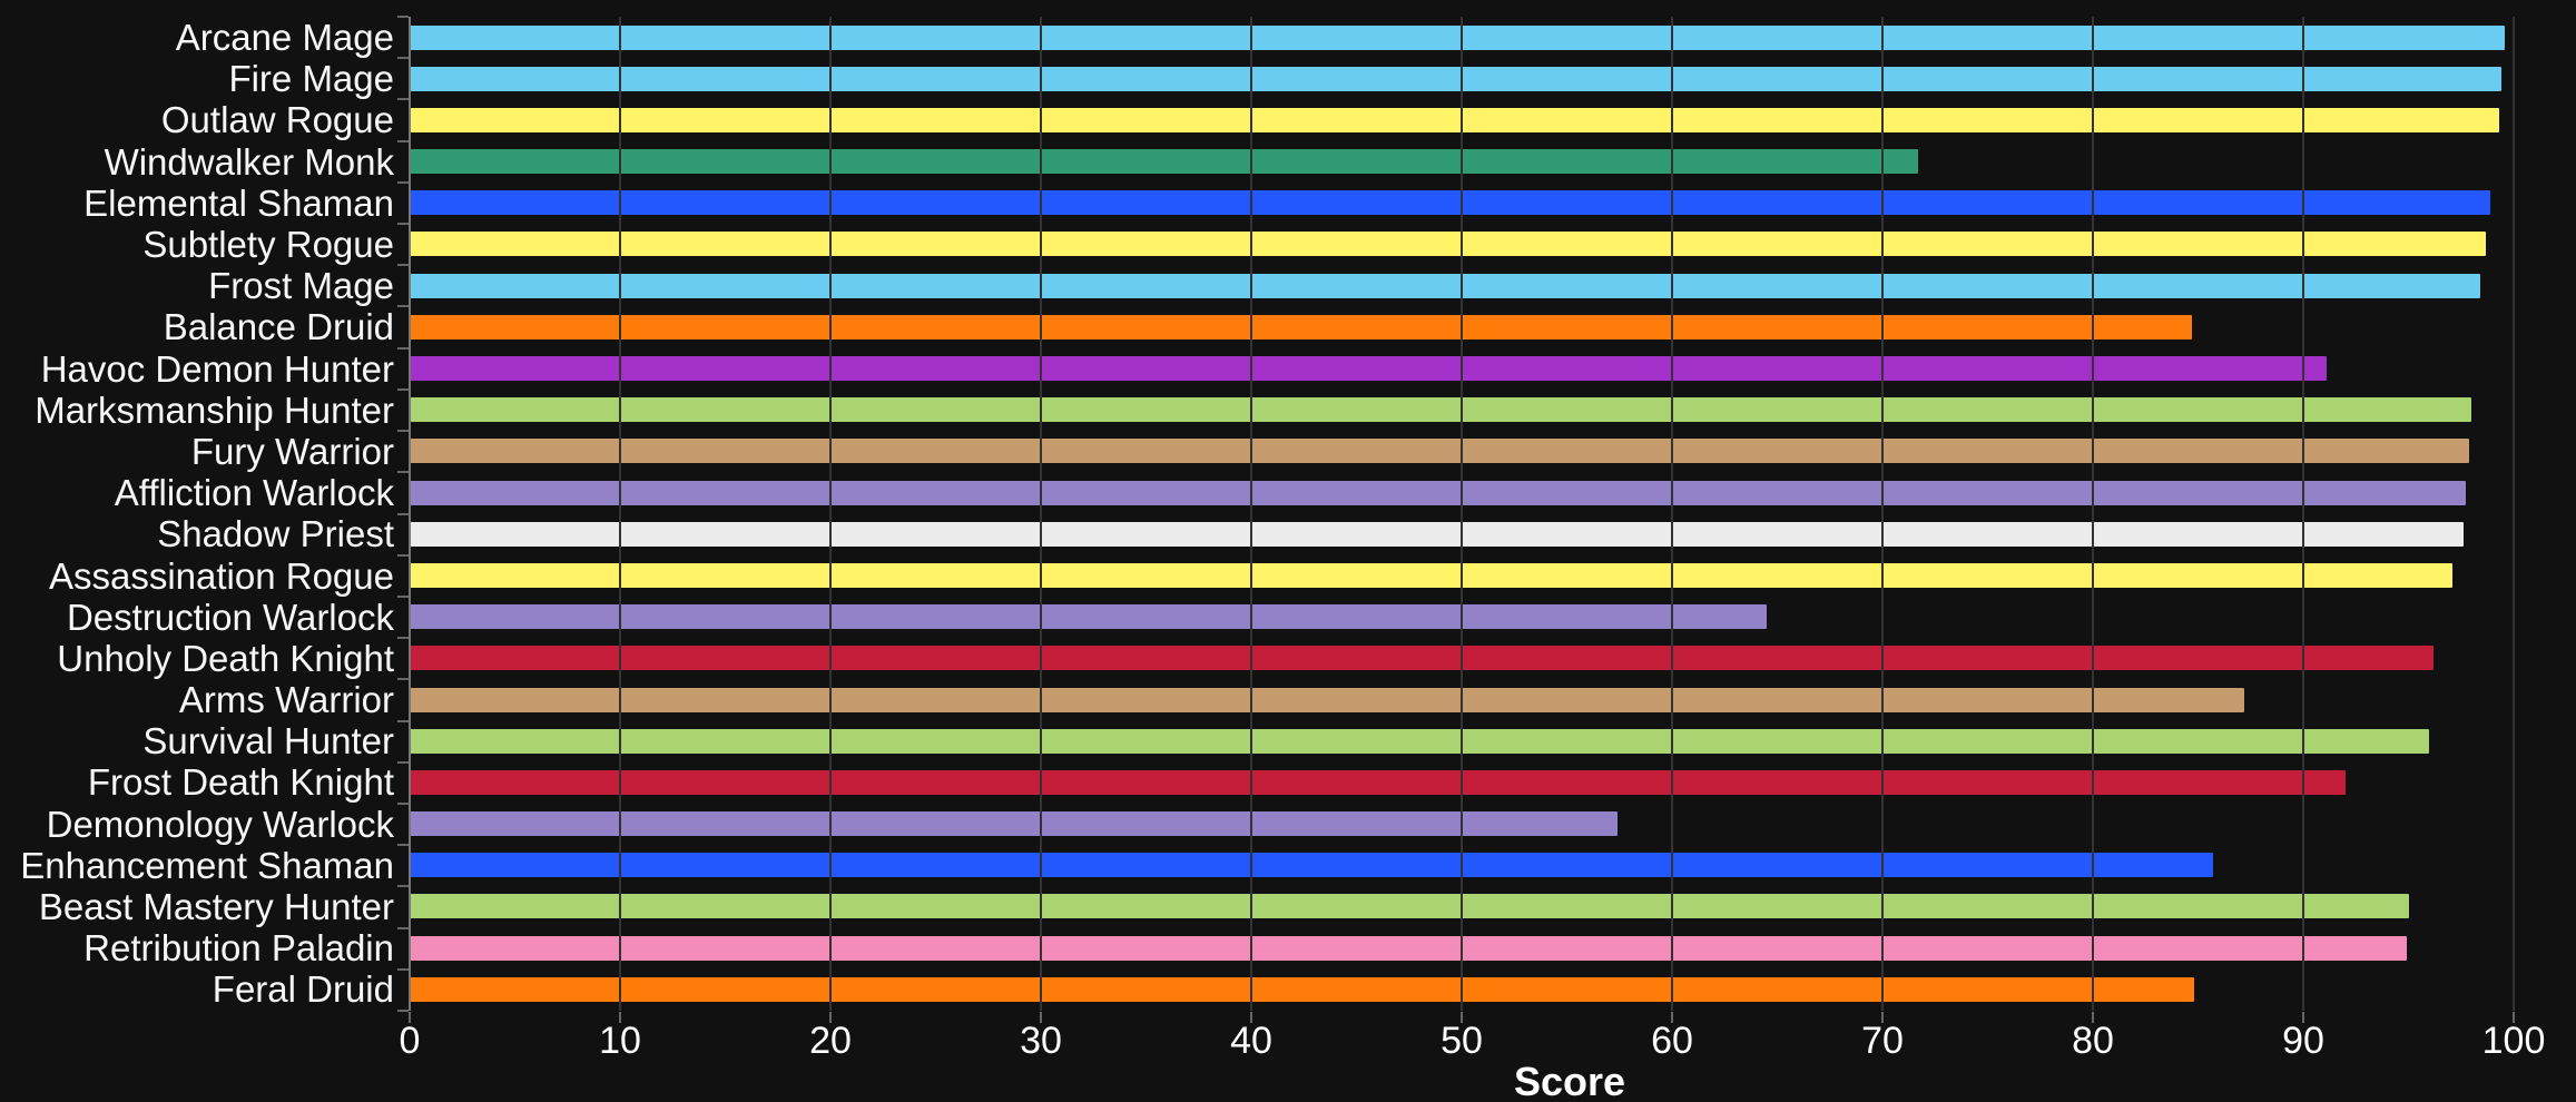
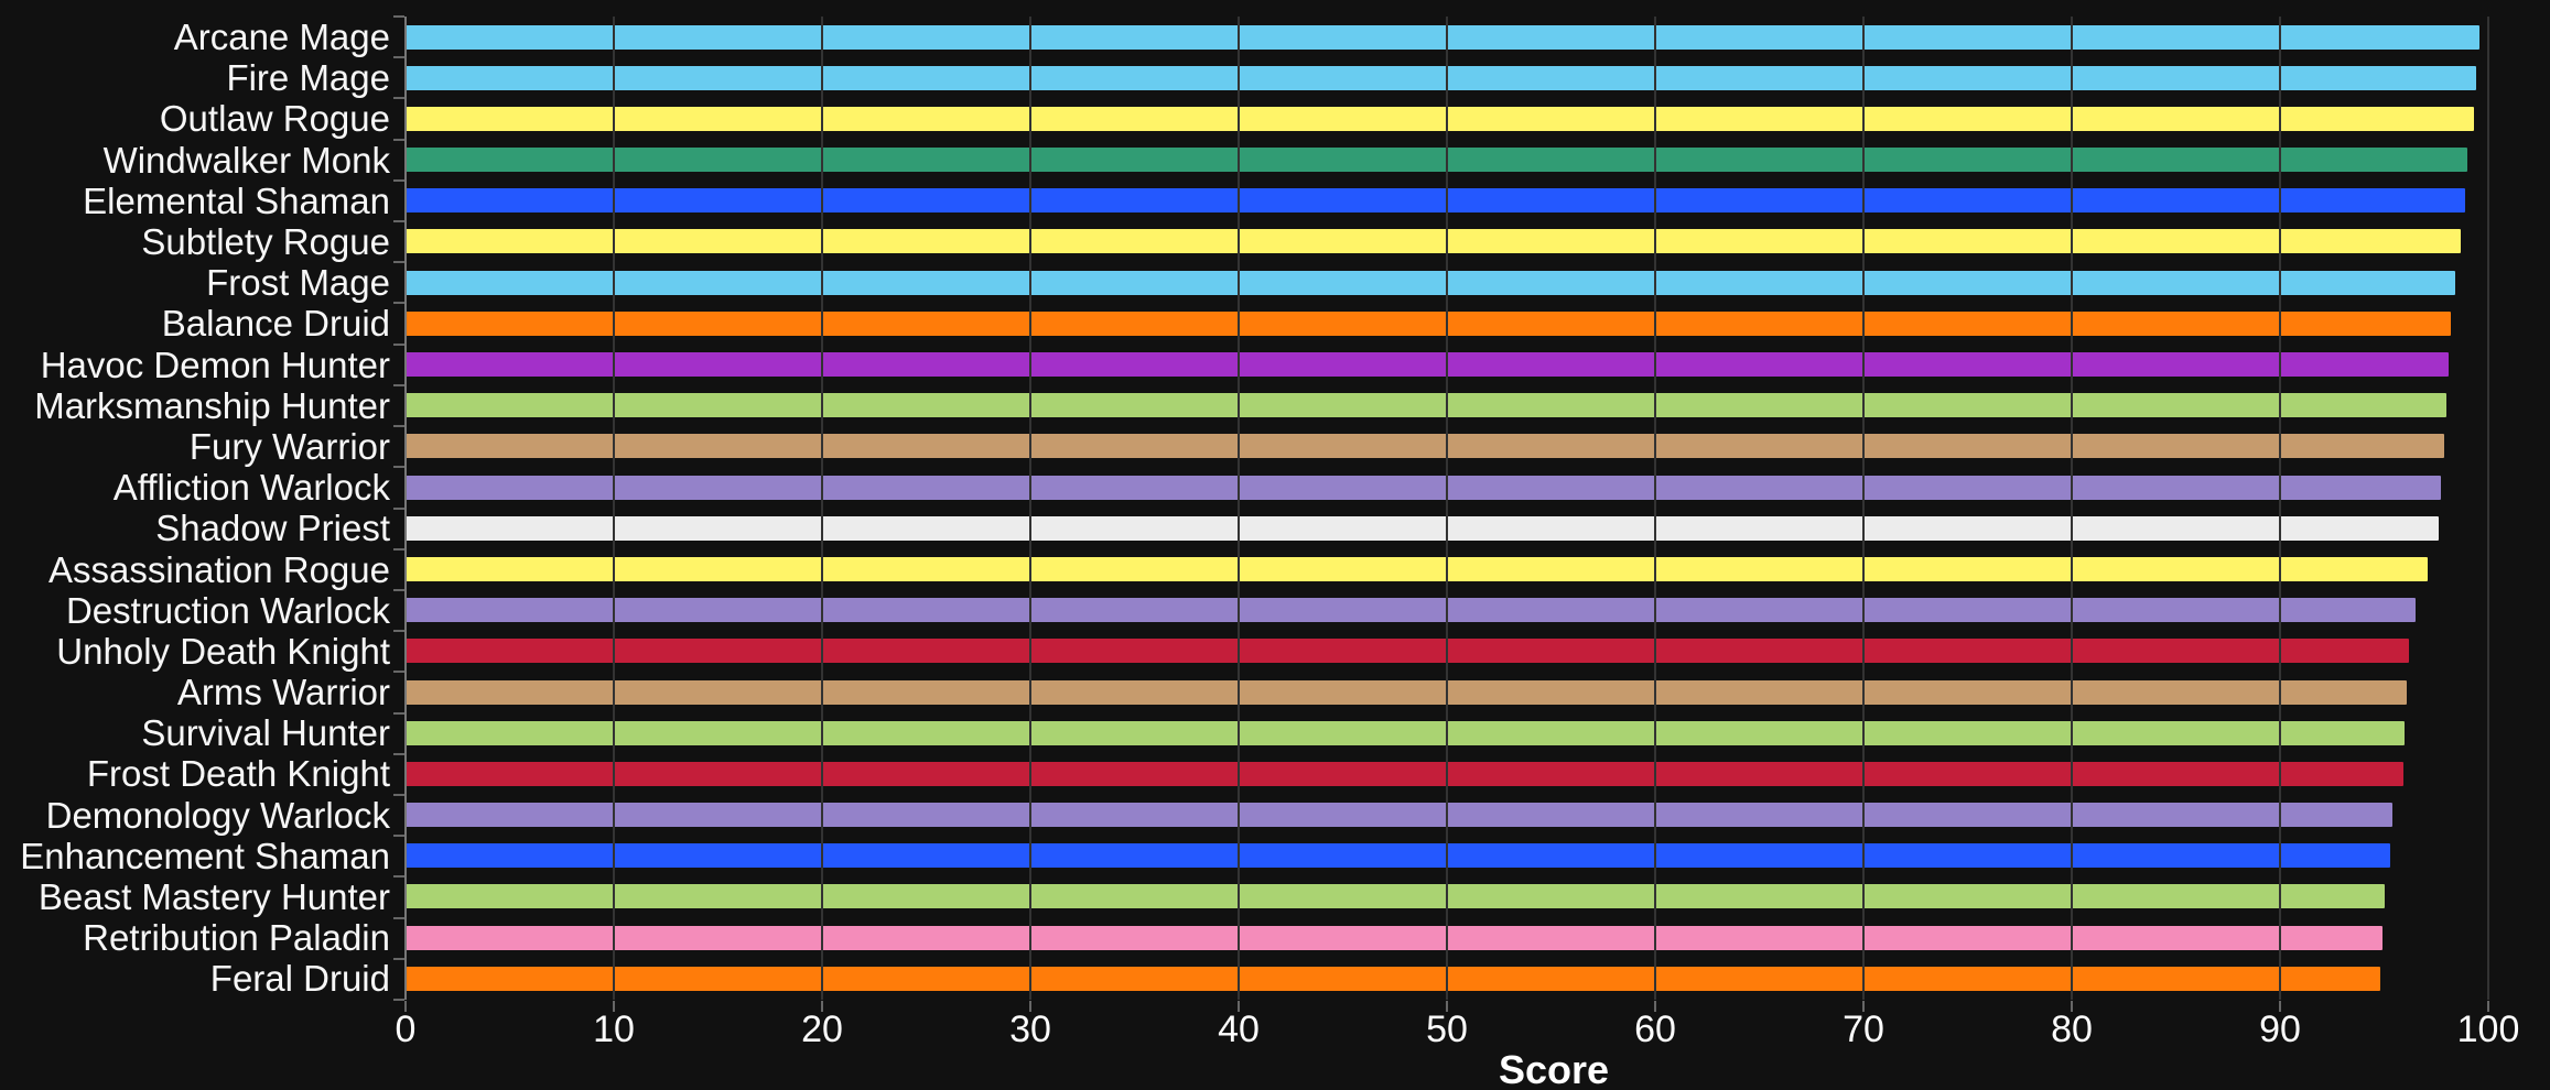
Windwalker Monk: 71.7 -> 99.0
Balance Druid: 84.7 -> 98.2
Havoc Demon Hunter: 91.1 -> 98.1
Destruction Warlock: 64.5 -> 96.5
Arms Warrior: 87.2 -> 96.1
Frost Death Knight: 92.0 -> 95.9
Demonology Warlock: 57.4 -> 95.4
Enhancement Shaman: 85.7 -> 95.3
Feral Druid: 84.8 -> 94.8
